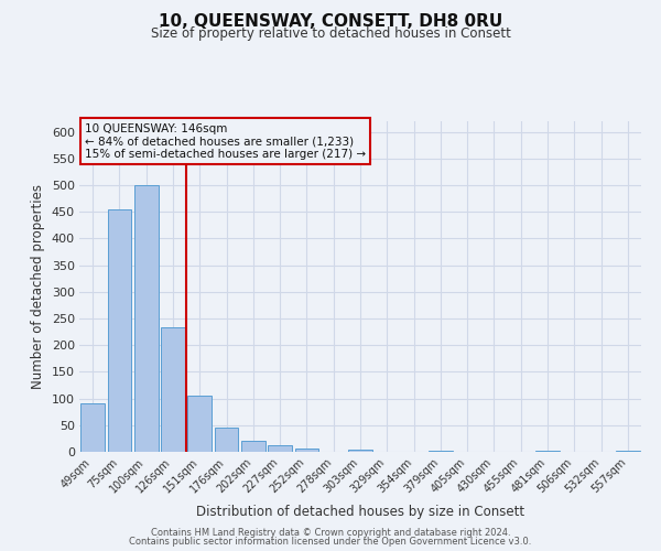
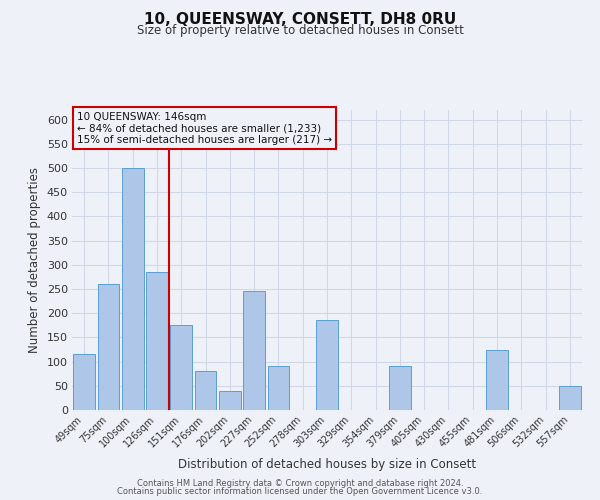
49sqm: 90 -> 115
75sqm: 455 -> 260
126sqm: 233 -> 285
151sqm: 105 -> 175
176sqm: 46 -> 80
202sqm: 20 -> 40
227sqm: 12 -> 245
252sqm: 7 -> 90
303sqm: 5 -> 185
379sqm: 3 -> 90
481sqm: 3 -> 125
557sqm: 3 -> 50
